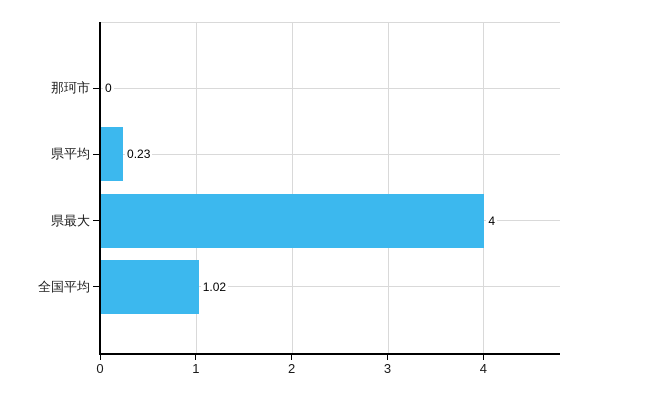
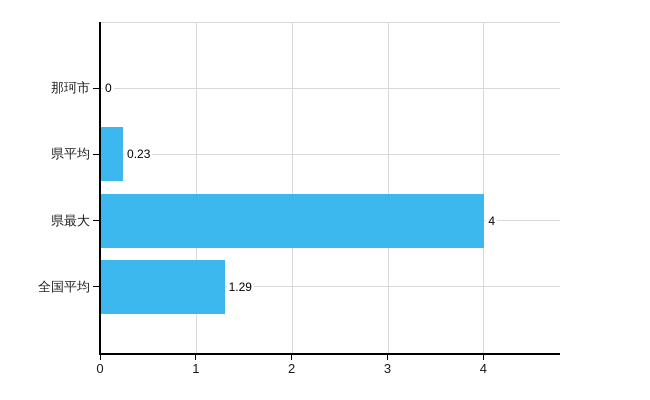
全国平均: 1.02 -> 1.29
